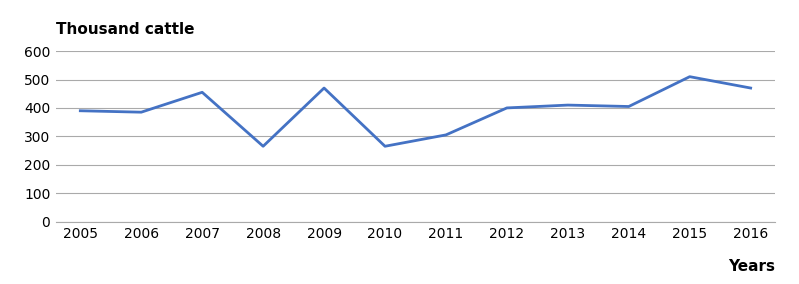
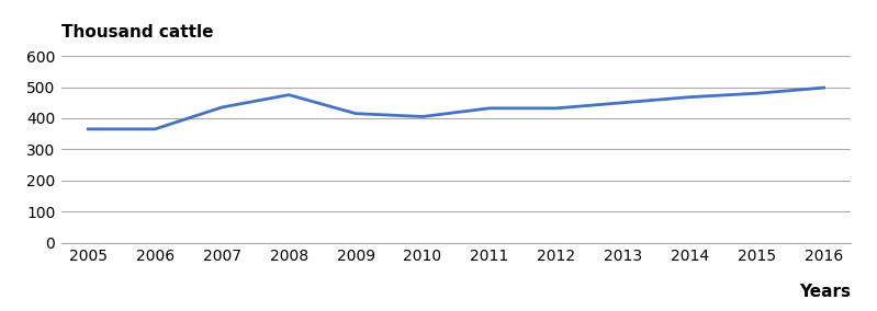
2005: 390 -> 365
2006: 385 -> 365
2007: 455 -> 435
2008: 265 -> 475
2009: 470 -> 415
2010: 265 -> 405
2011: 305 -> 432
2012: 400 -> 432
2013: 410 -> 450
2014: 405 -> 468
2015: 510 -> 480
2016: 470 -> 498
